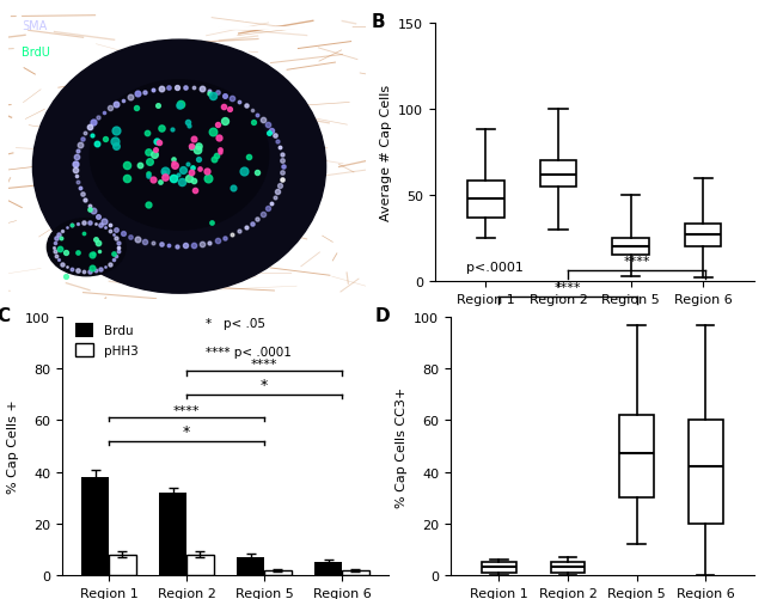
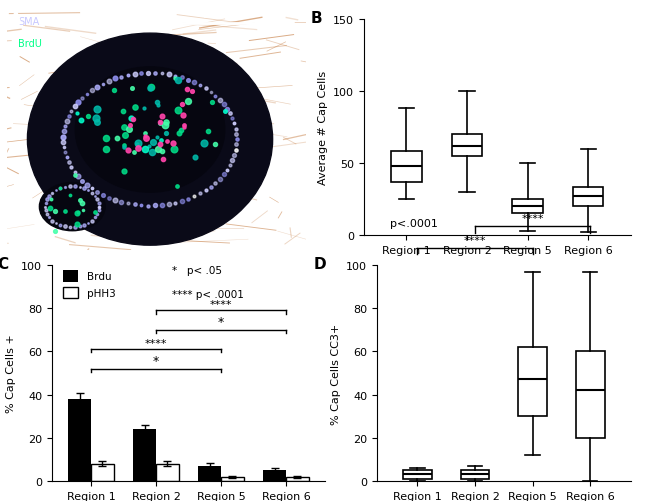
Brdu/Region 2: 32 -> 24
